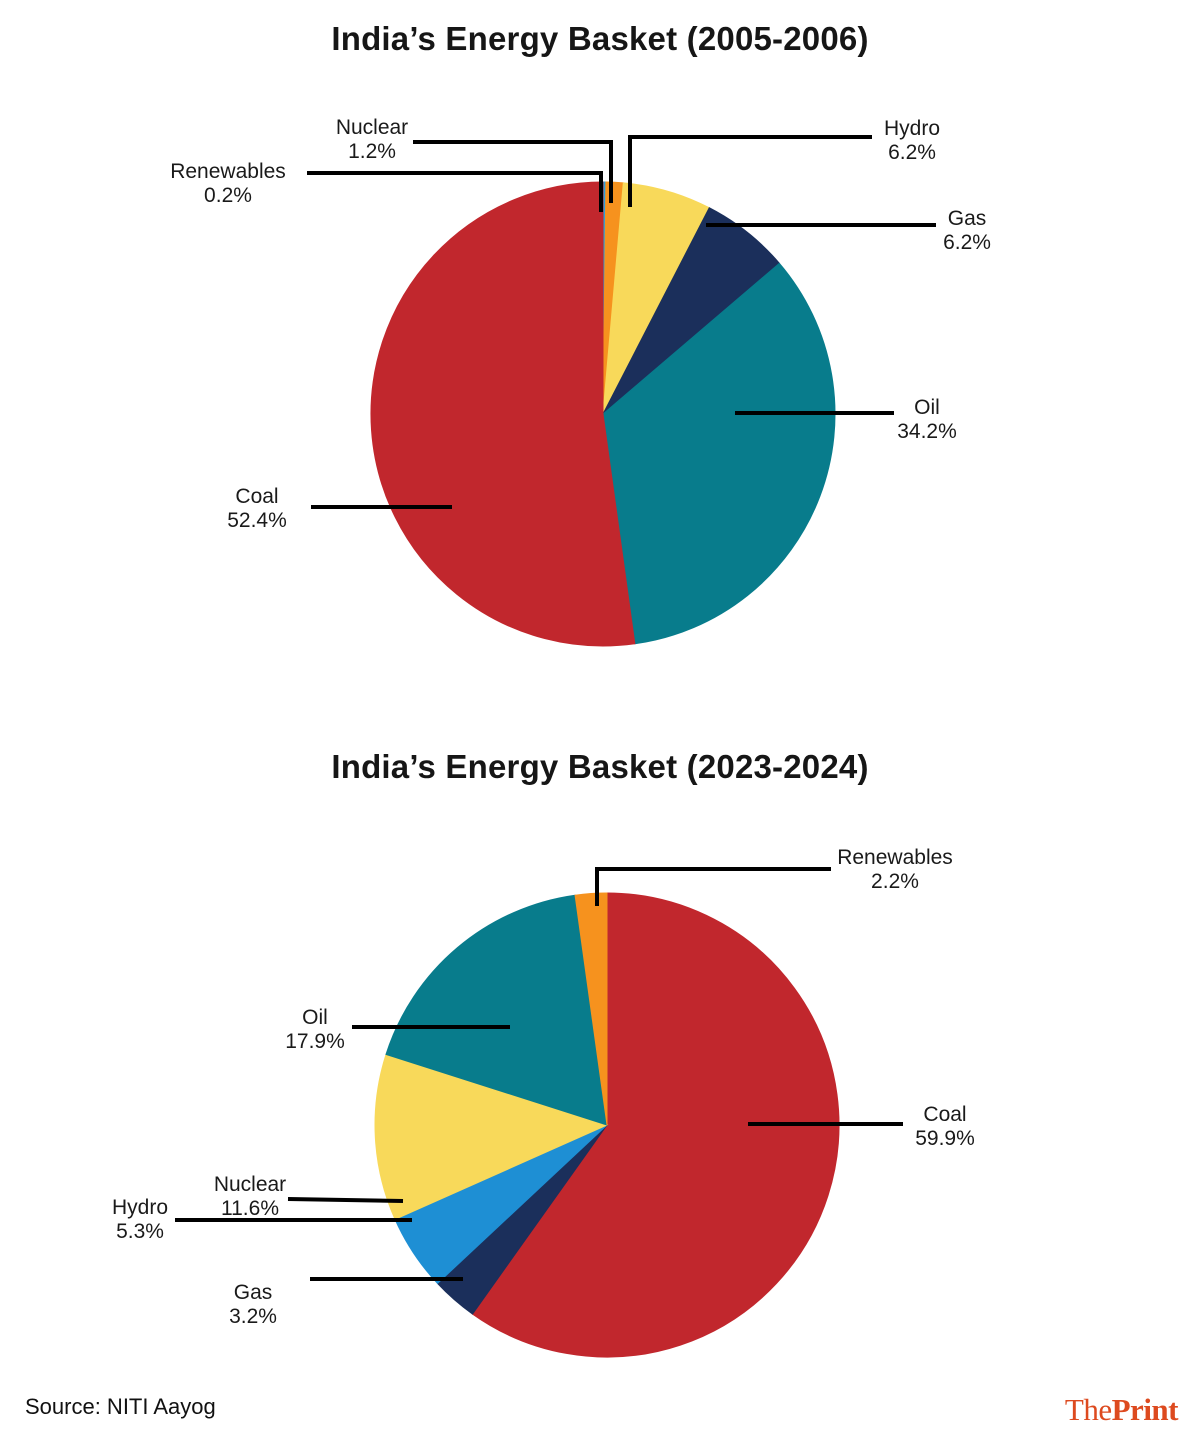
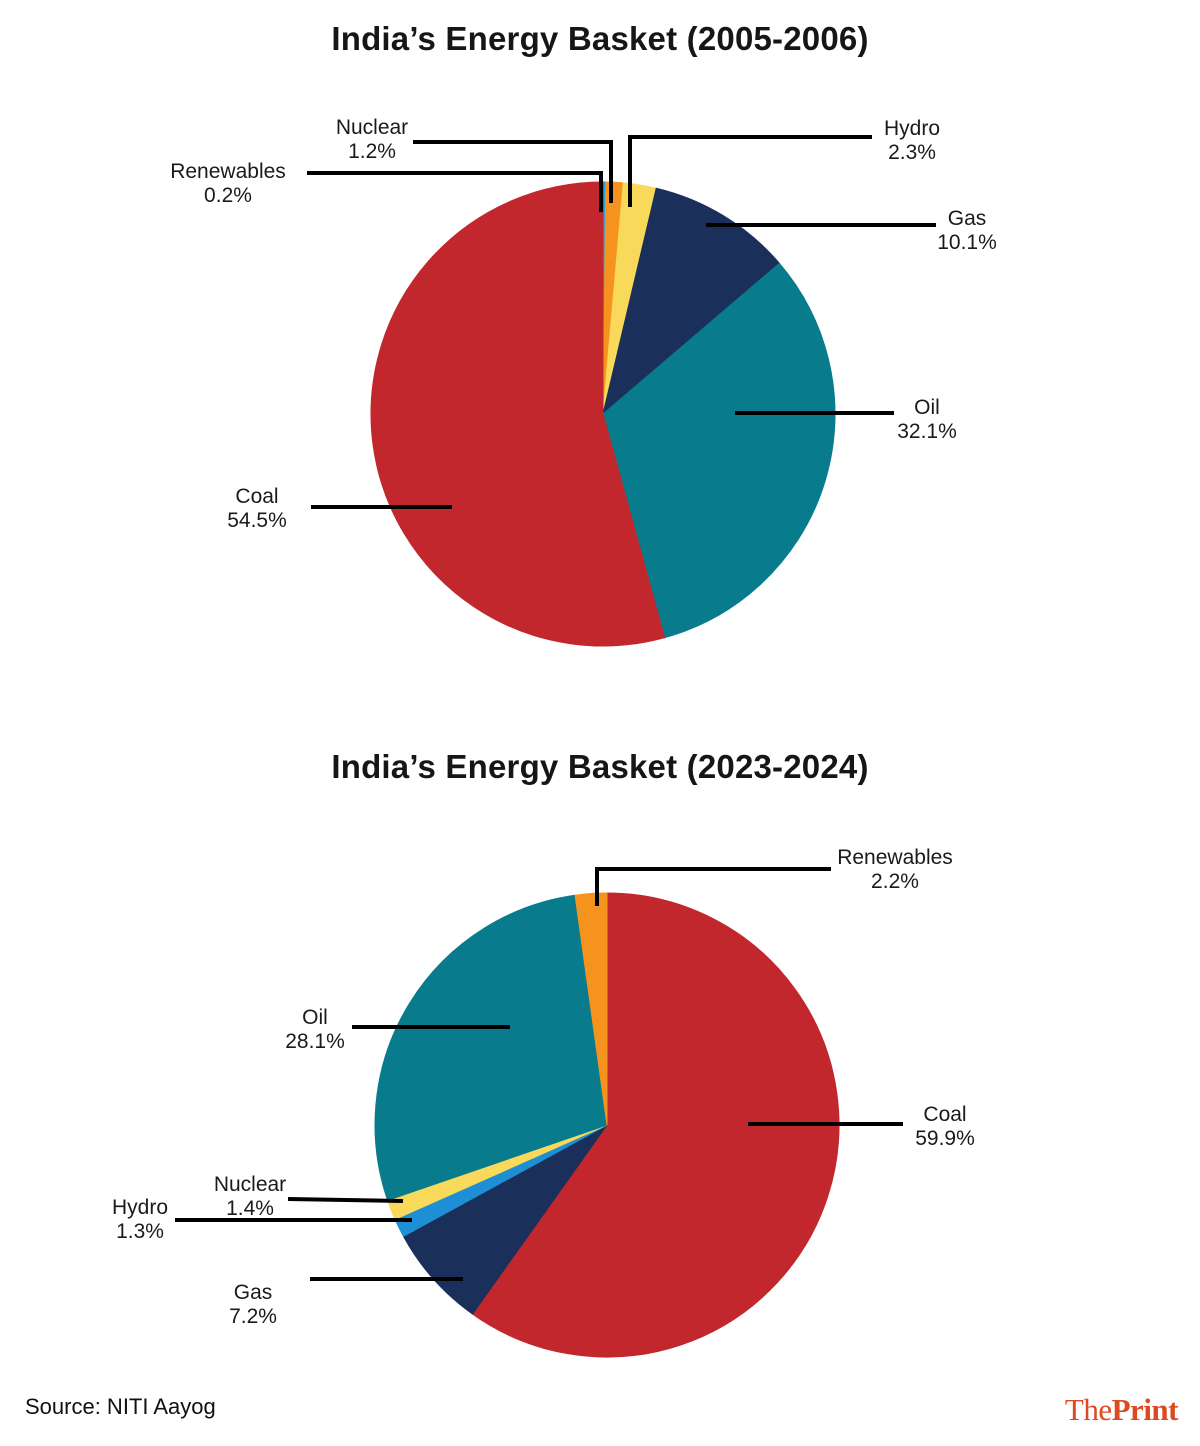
India’s Energy Basket (2005-2006)/Hydro: 6.2% -> 2.3%
India’s Energy Basket (2005-2006)/Gas: 6.2% -> 10.1%
India’s Energy Basket (2005-2006)/Oil: 34.2% -> 32.1%
India’s Energy Basket (2005-2006)/Coal: 52.4% -> 54.5%
India’s Energy Basket (2023-2024)/Gas: 3.2% -> 7.2%
India’s Energy Basket (2023-2024)/Hydro: 5.3% -> 1.3%
India’s Energy Basket (2023-2024)/Nuclear: 11.6% -> 1.4%
India’s Energy Basket (2023-2024)/Oil: 17.9% -> 28.1%
